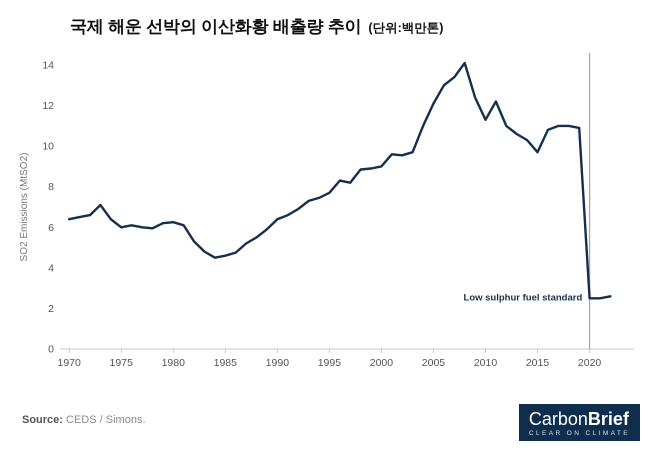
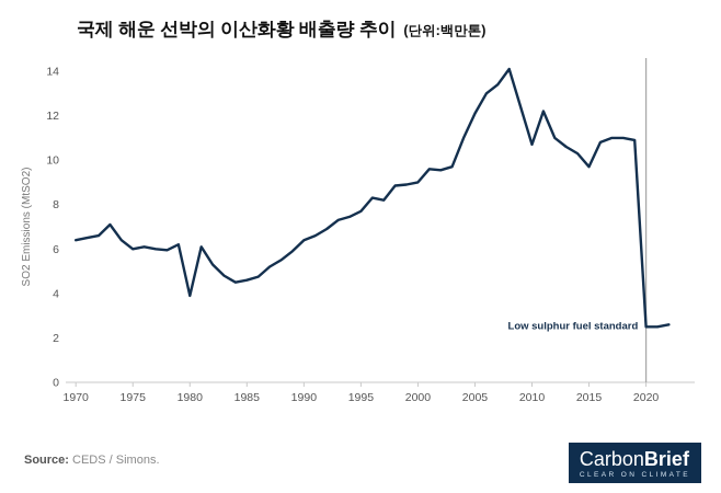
1980: 6.2 -> 3.9
2010: 11.3 -> 10.7
